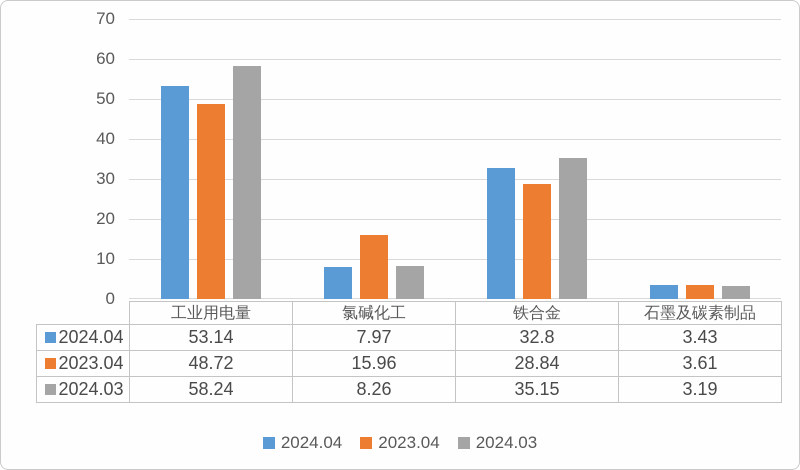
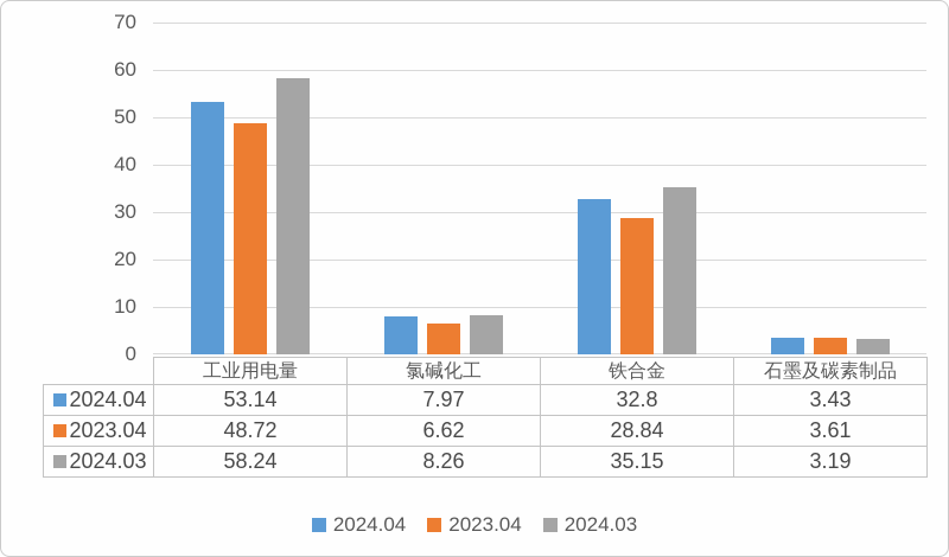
2023.04/氯碱化工: 15.96 -> 6.62
